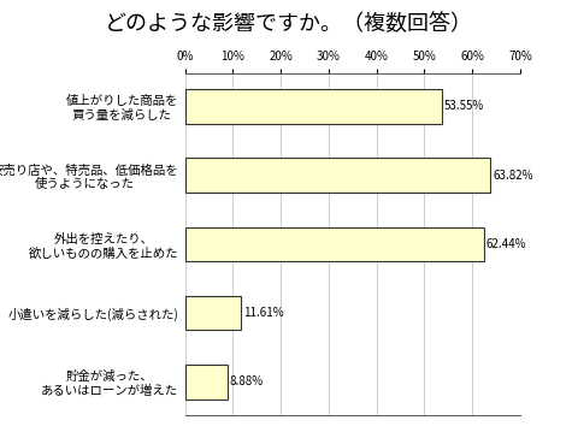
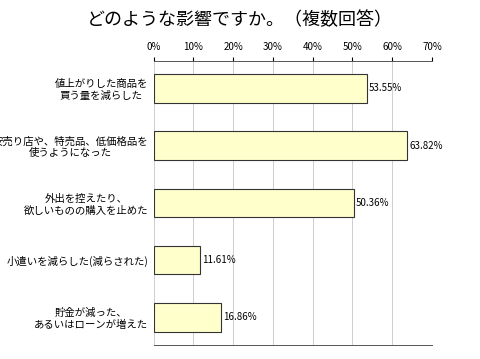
外出を控えたり、 欲しいものの購入を止めた: 62.44% -> 50.36%
貯金が減った、 あるいはローンが増えた: 8.88% -> 16.86%
